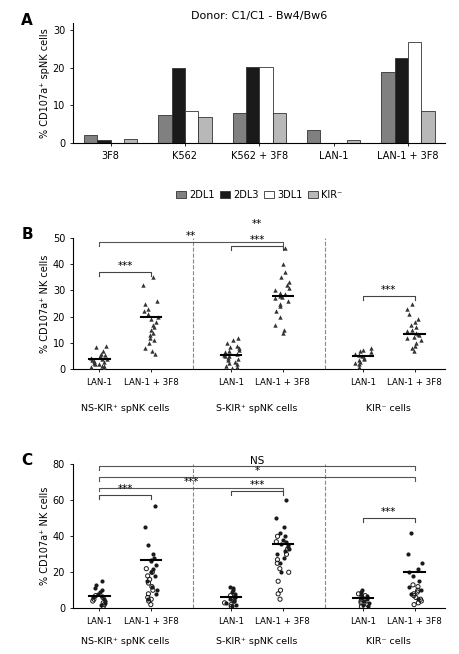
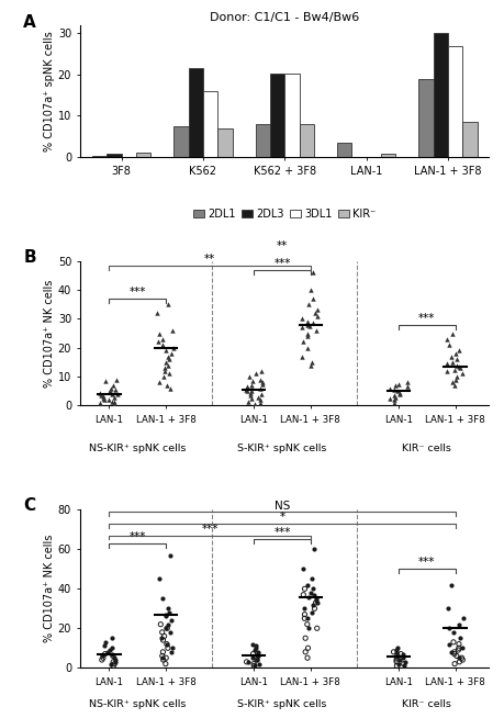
Donor: C1/C1 - Bw4/Bw6/2DL1/3F8: 2.0 -> 0.3
Donor: C1/C1 - Bw4/Bw6/2DL3/K562: 20.0 -> 21.5
Donor: C1/C1 - Bw4/Bw6/3DL1/K562: 8.5 -> 16.0
Donor: C1/C1 - Bw4/Bw6/2DL3/LAN-1 + 3F8: 22.5 -> 30.0
